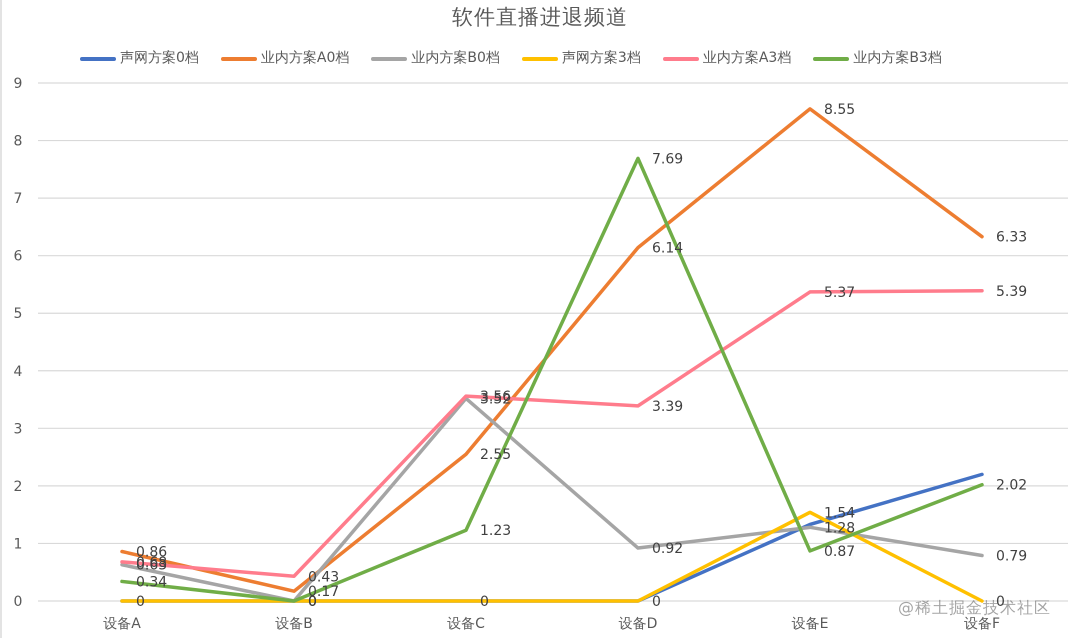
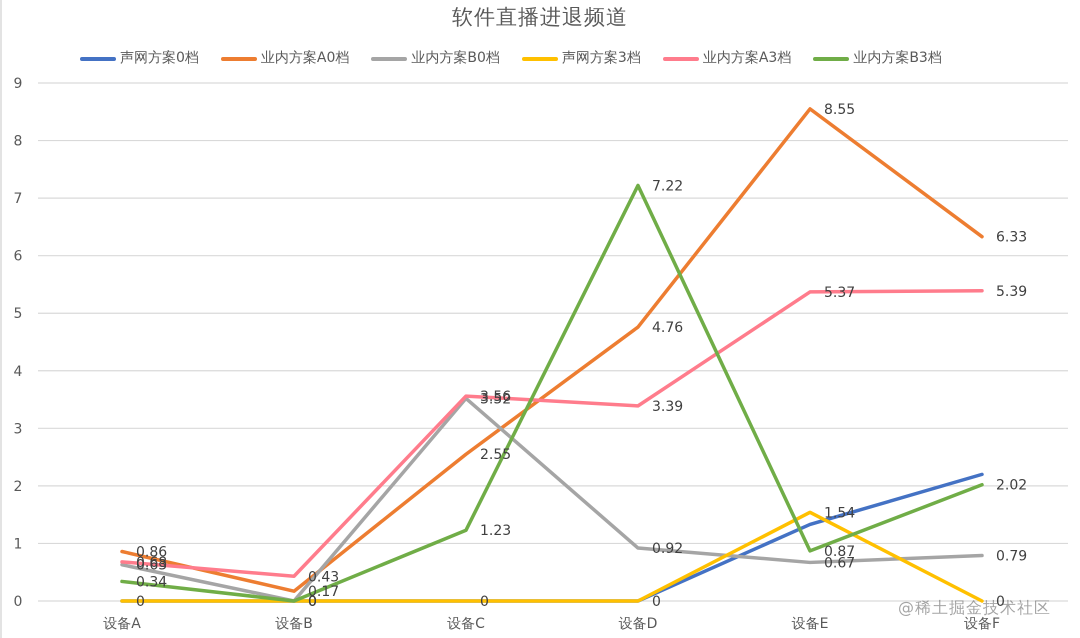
业内方案A0档/设备D: 6.14 -> 4.76
业内方案B3档/设备D: 7.69 -> 7.22
业内方案B0档/设备E: 1.28 -> 0.67
